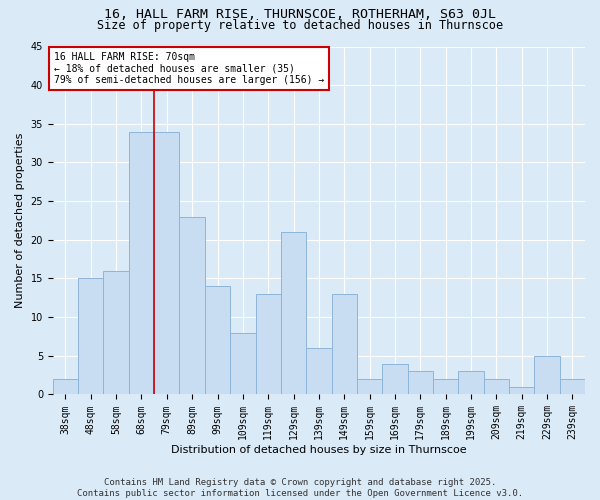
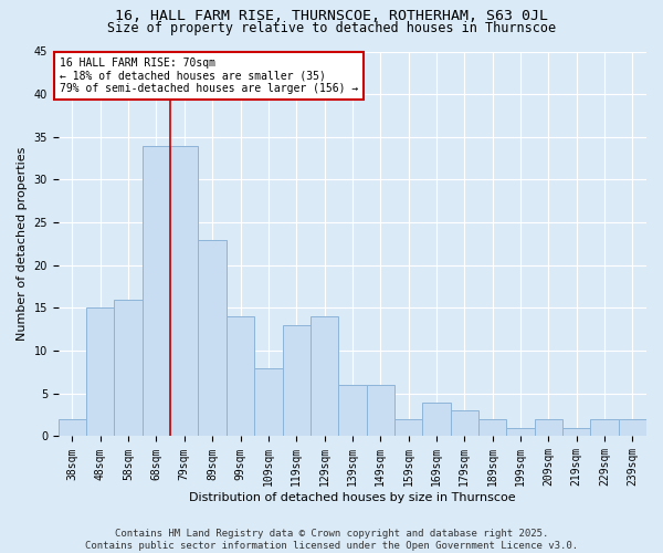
129sqm: 21 -> 14
149sqm: 13 -> 6
199sqm: 3 -> 1
229sqm: 5 -> 2
